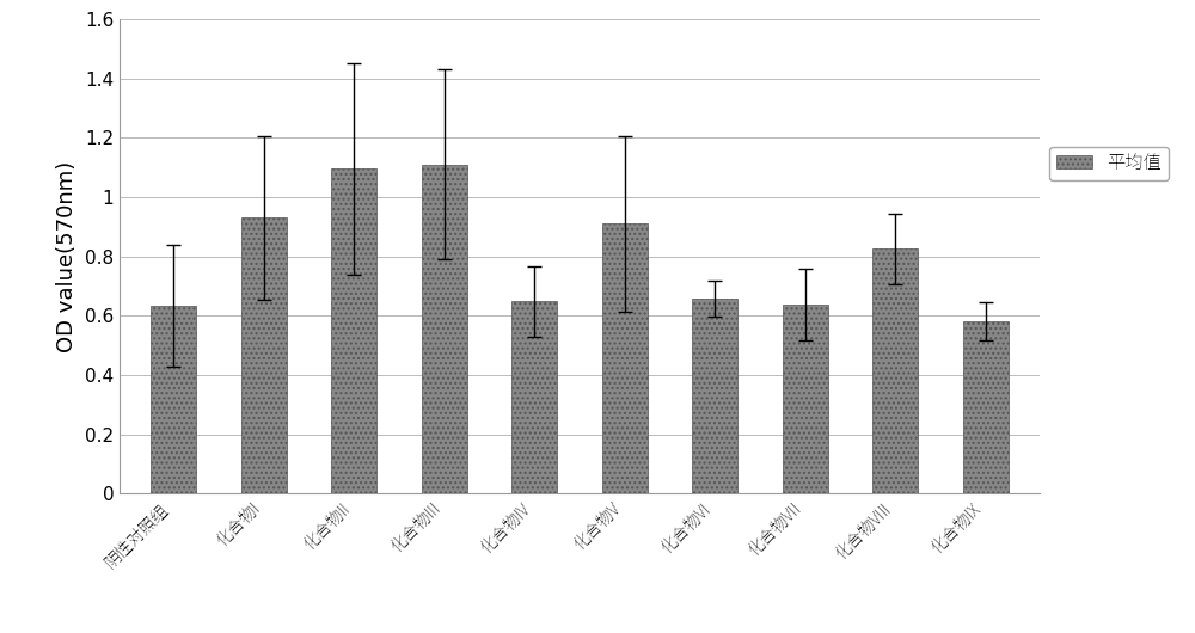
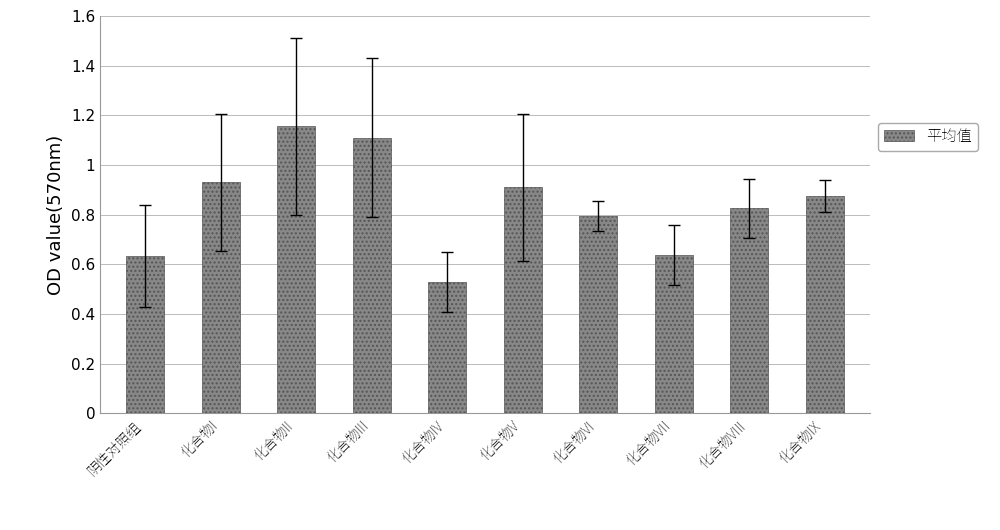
化合物II: 1.095 -> 1.155
化合物IV: 0.648 -> 0.530
化合物VI: 0.658 -> 0.795
化合物IX: 0.580 -> 0.875
